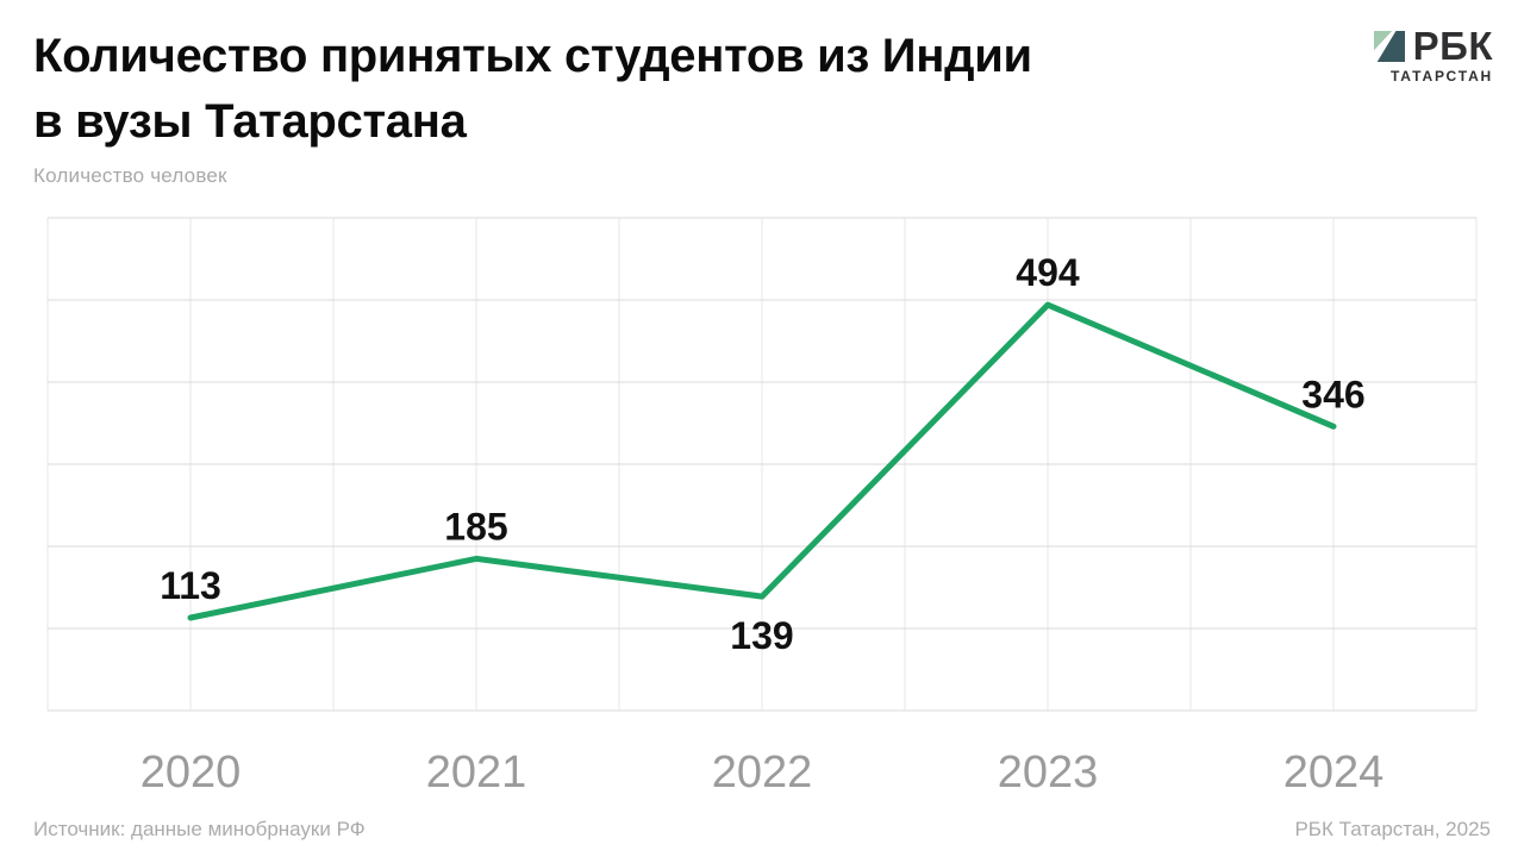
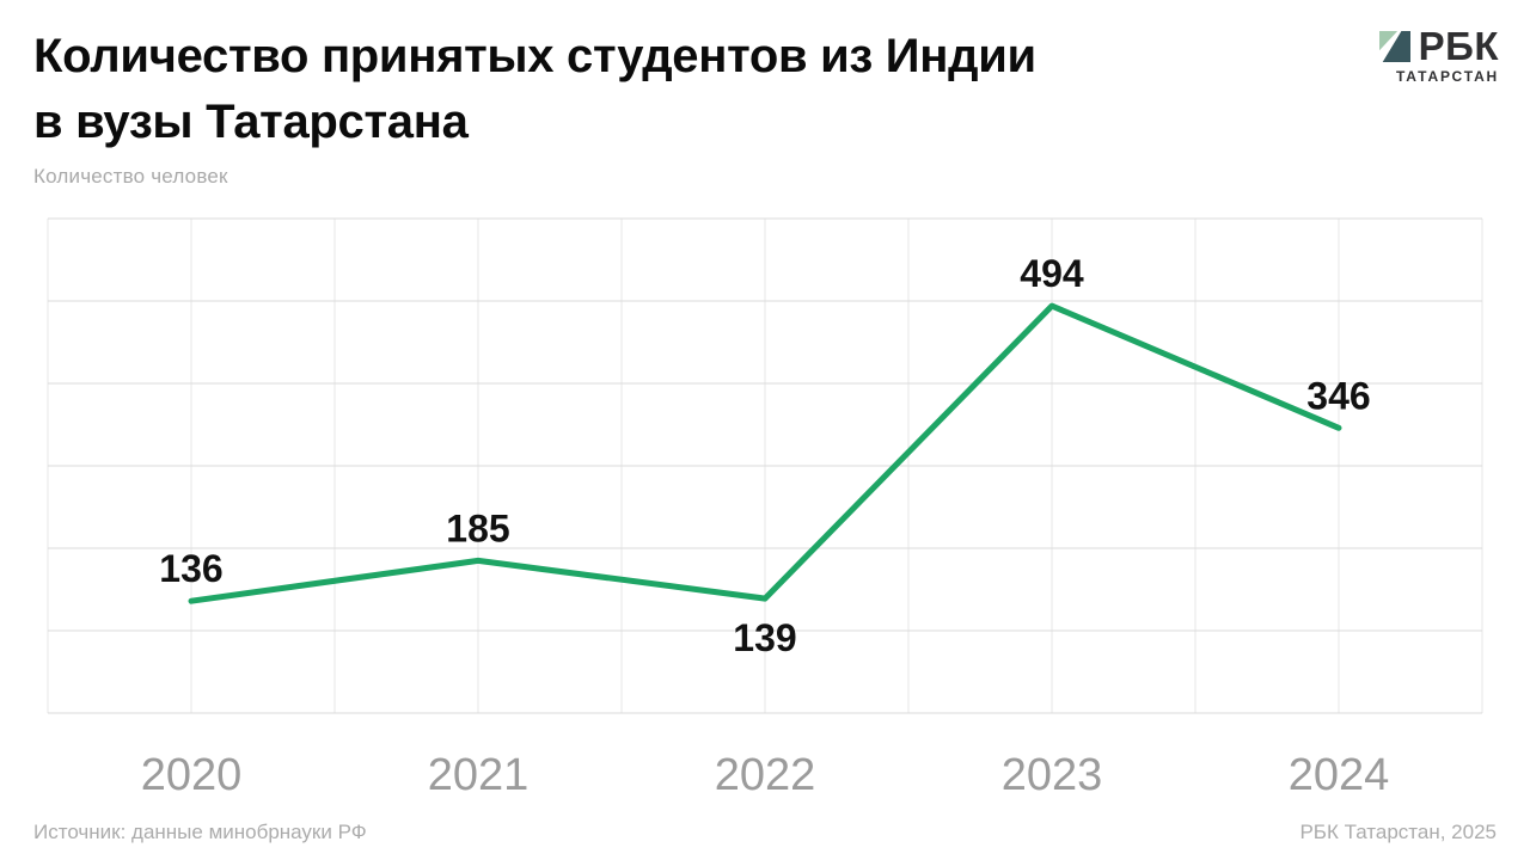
2020: 113 -> 136
